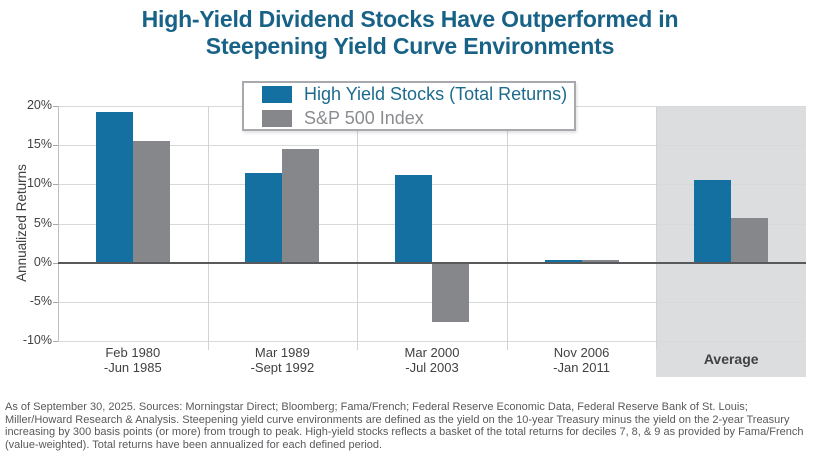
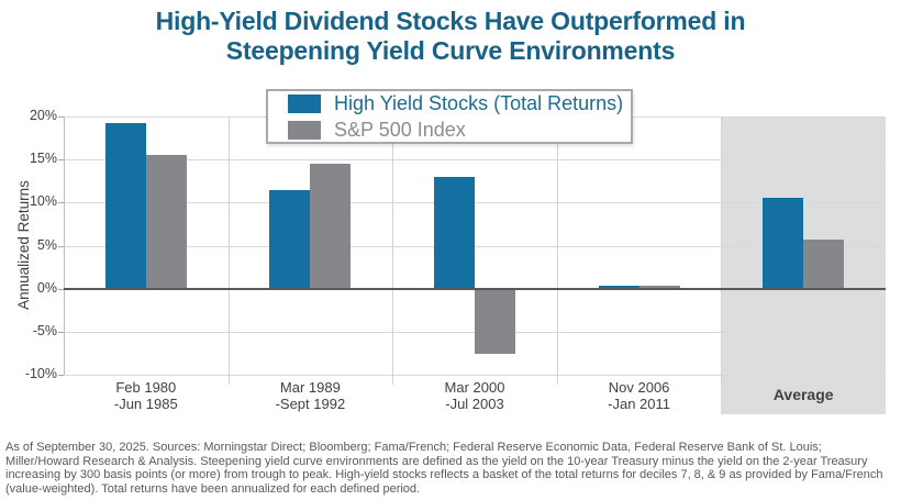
High Yield Stocks (Total Returns)/Mar 2000 -Jul 2003: 11% -> 13%
